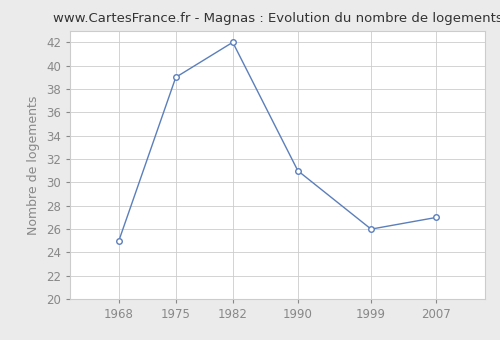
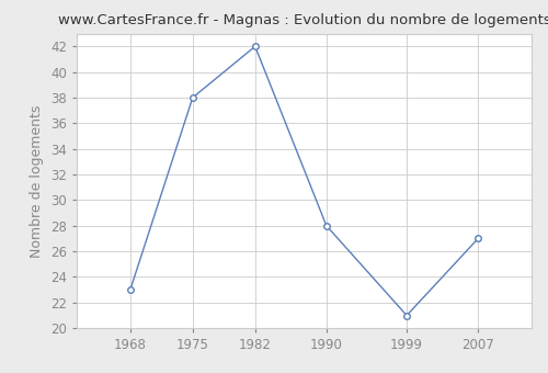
1968: 25 -> 23
1975: 39 -> 38
1990: 31 -> 28
1999: 26 -> 21
